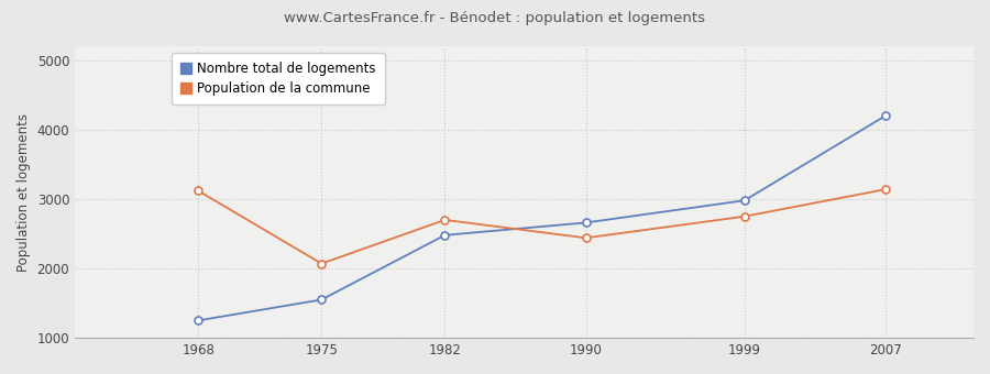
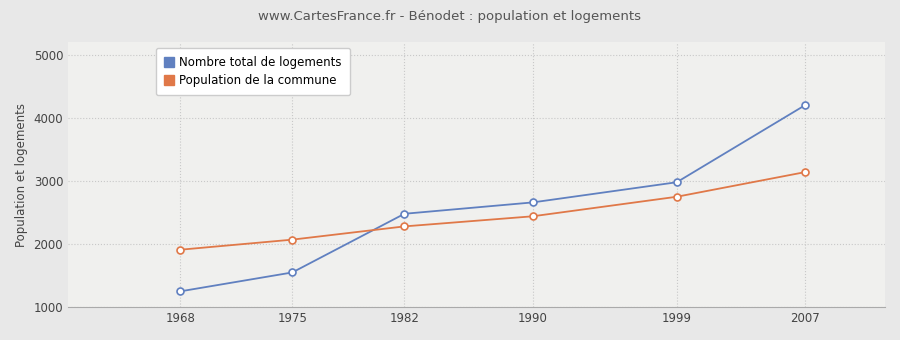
Population de la commune/1968: 3120 -> 1910
Population de la commune/1982: 2700 -> 2280
